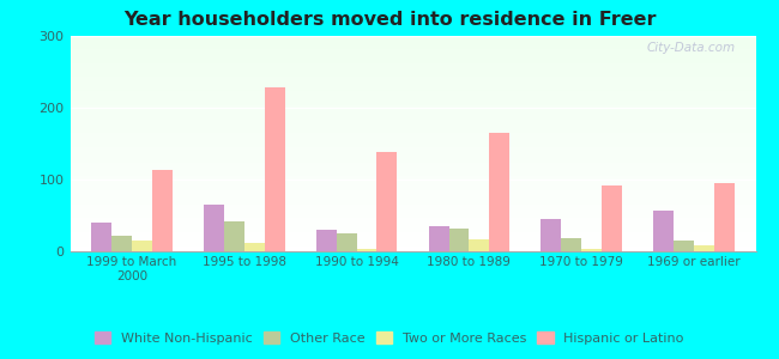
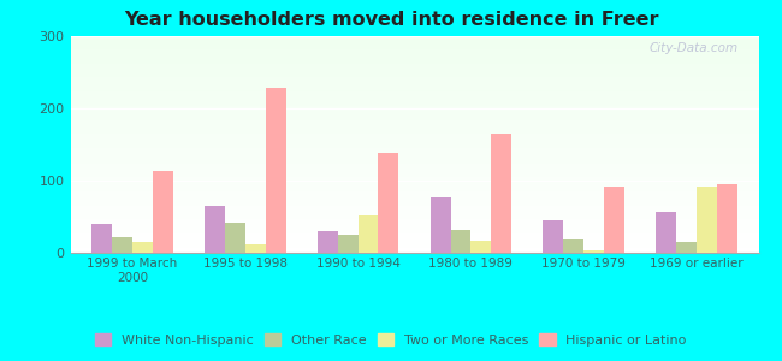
Two or More Races/1990 to 1994: 3 -> 52
White Non-Hispanic/1980 to 1989: 35 -> 76
Two or More Races/1969 or earlier: 9 -> 92
